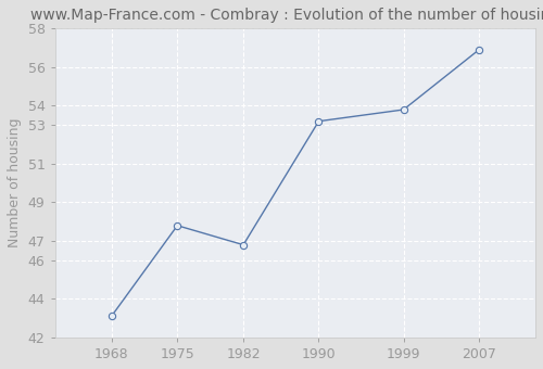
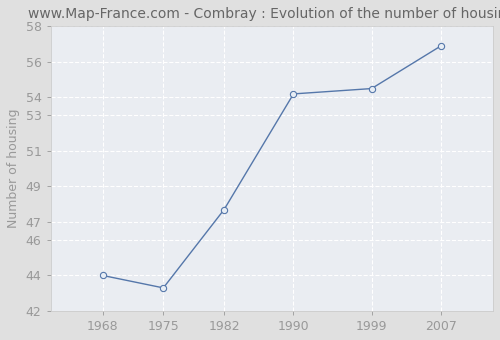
1968: 43.1 -> 44.0
1975: 47.8 -> 43.3
1982: 46.8 -> 47.7
1990: 53.2 -> 54.2
1999: 53.8 -> 54.5
